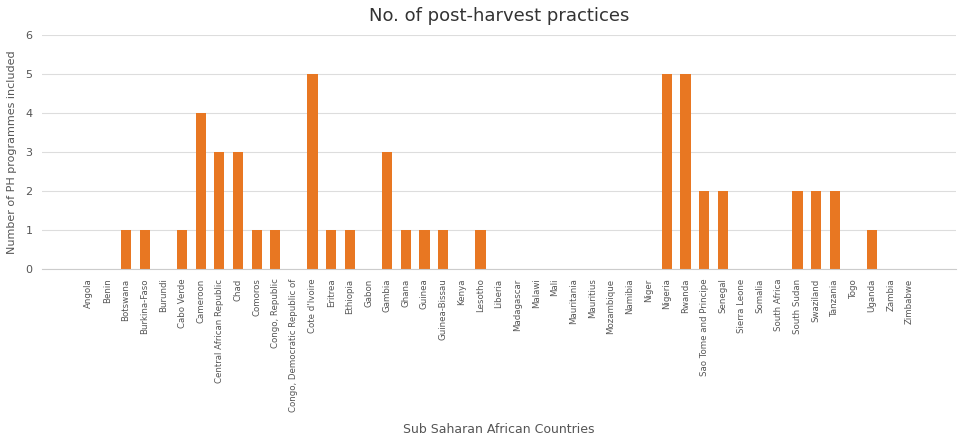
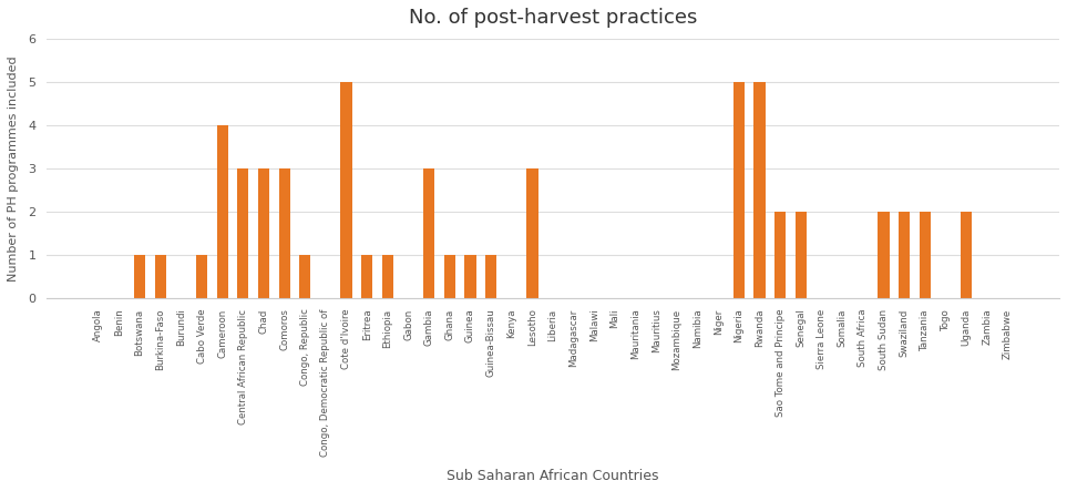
Comoros: 1 -> 3
Lesotho: 1 -> 3
Uganda: 1 -> 2
